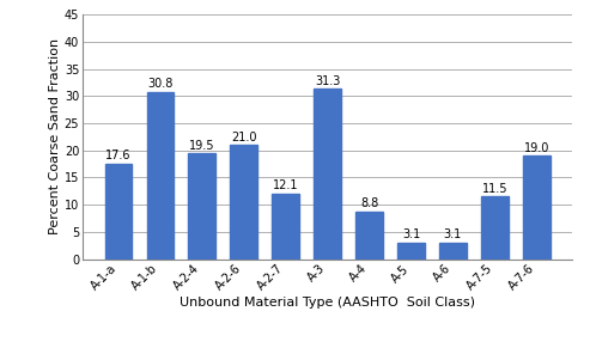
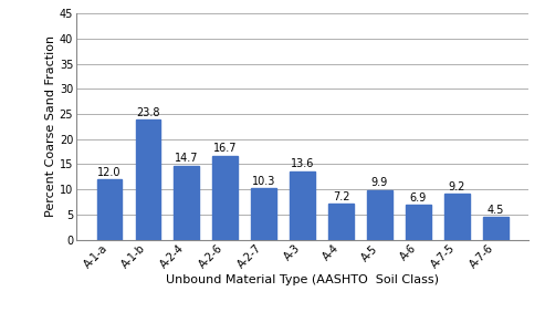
A-1-a: 17.6 -> 12.0
A-1-b: 30.8 -> 23.8
A-2-4: 19.5 -> 14.7
A-2-6: 21.0 -> 16.7
A-2-7: 12.1 -> 10.3
A-3: 31.3 -> 13.6
A-4: 8.8 -> 7.2
A-5: 3.1 -> 9.9
A-6: 3.1 -> 6.9
A-7-5: 11.5 -> 9.2
A-7-6: 19.0 -> 4.5
